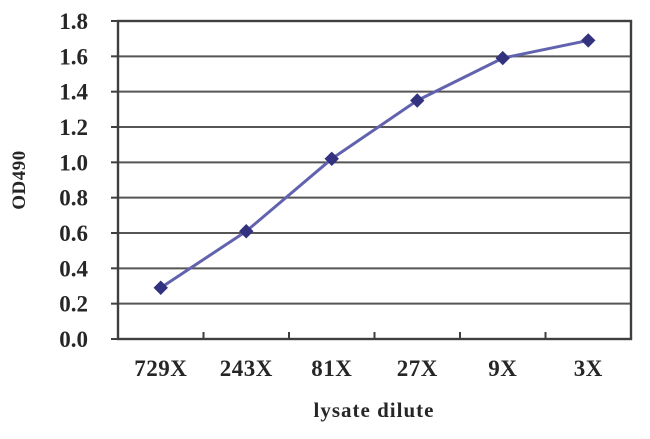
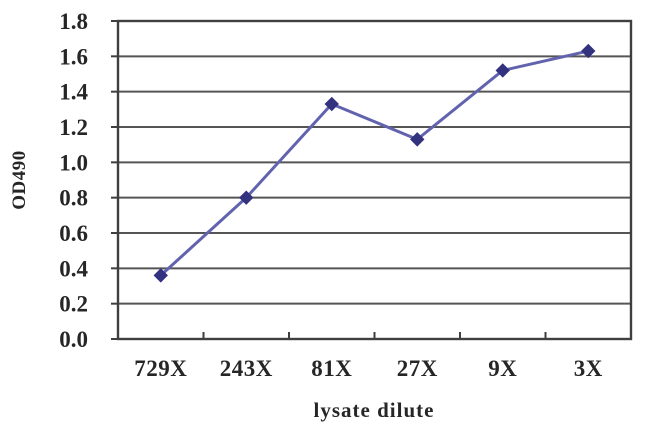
729X: 0.29 -> 0.36
243X: 0.61 -> 0.80
81X: 1.02 -> 1.33
27X: 1.35 -> 1.13
9X: 1.59 -> 1.52
3X: 1.69 -> 1.63
